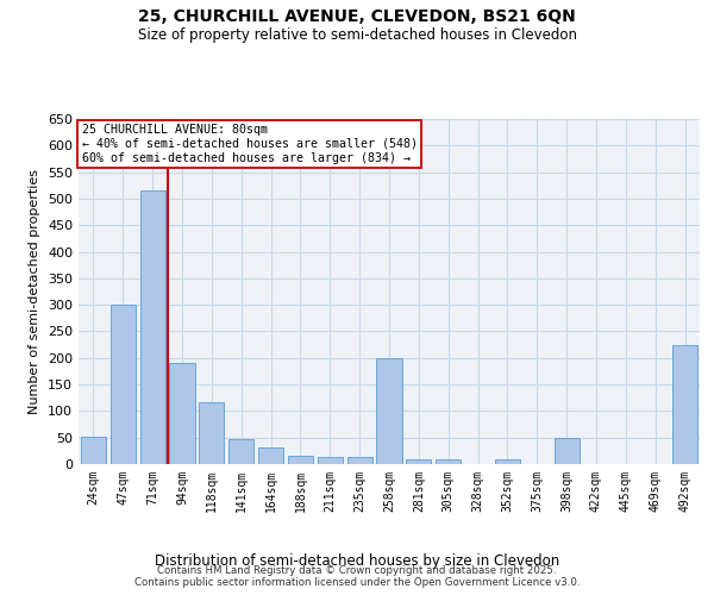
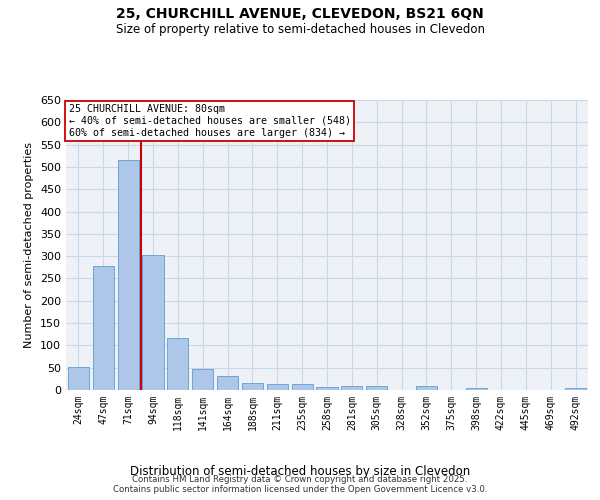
47sqm: 300 -> 279
94sqm: 190 -> 302
258sqm: 200 -> 6
398sqm: 50 -> 5
492sqm: 225 -> 5
